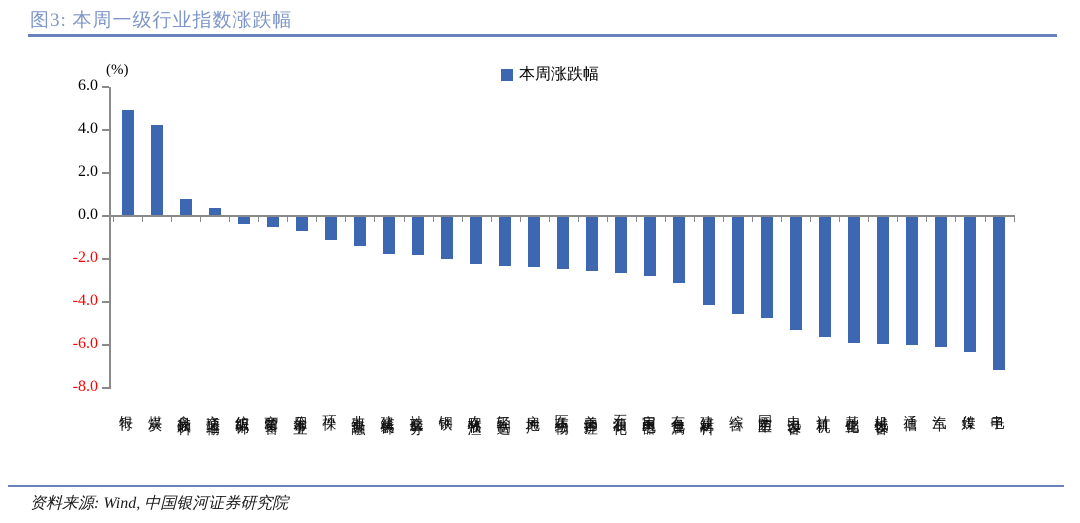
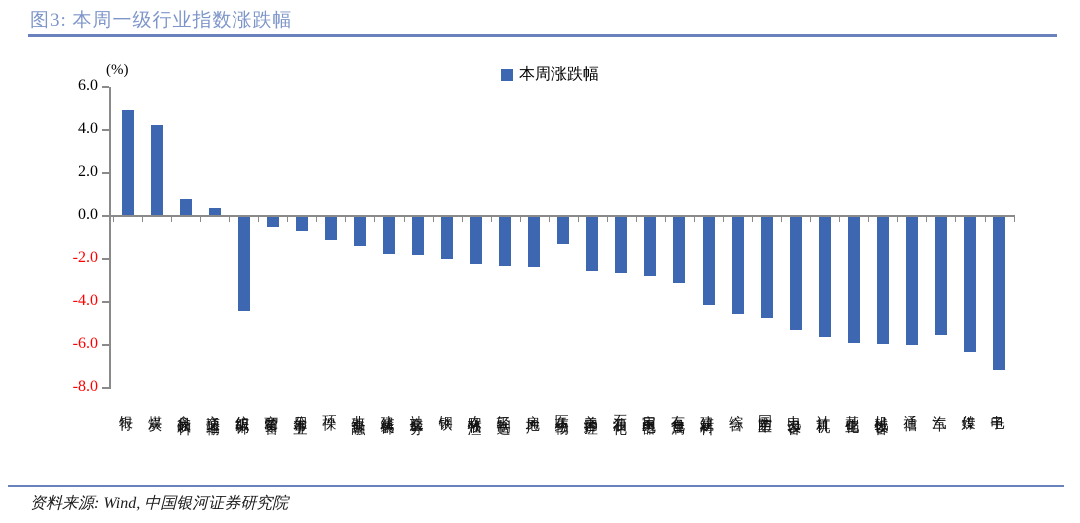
纺织服饰: -0.3 -> -4.4
医药生物: -2.5 -> -1.3
汽车: -6.1 -> -5.5
